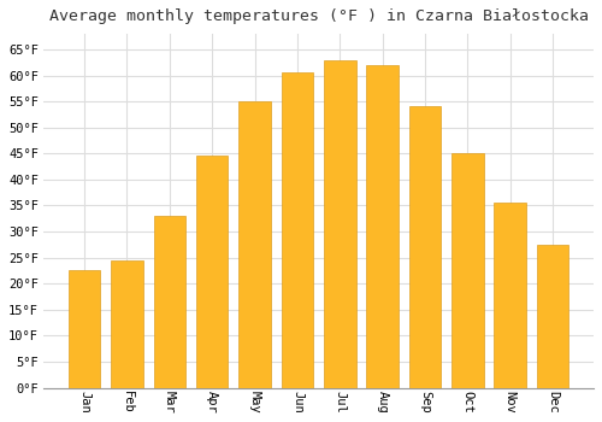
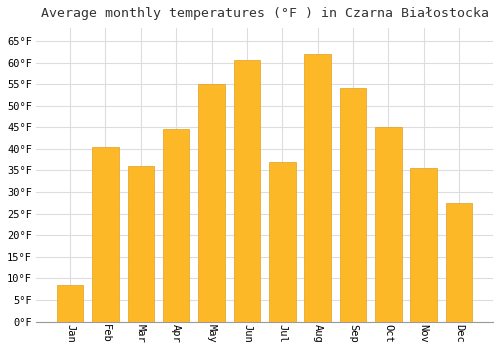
Jan: 22.5°F -> 8.5°F
Feb: 24.5°F -> 40.5°F
Mar: 33.0°F -> 36.0°F
Jul: 63.0°F -> 37.0°F
